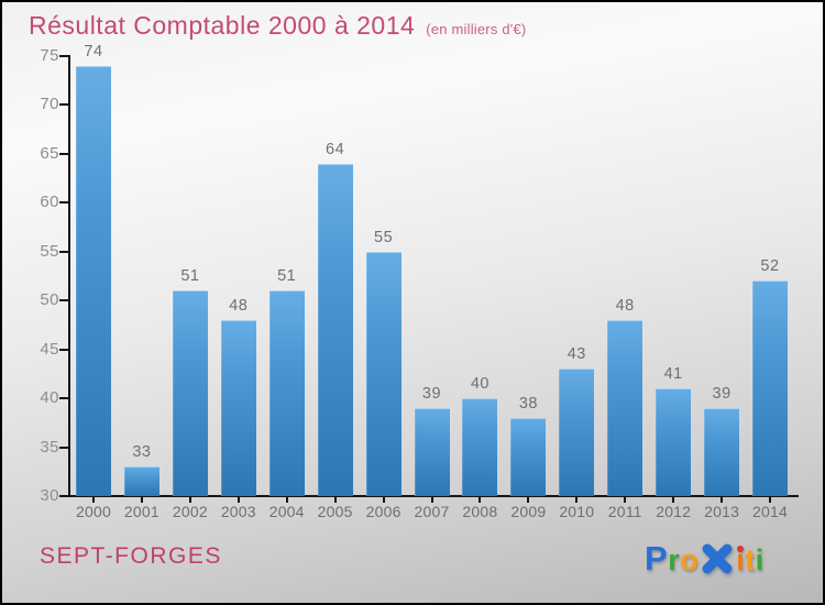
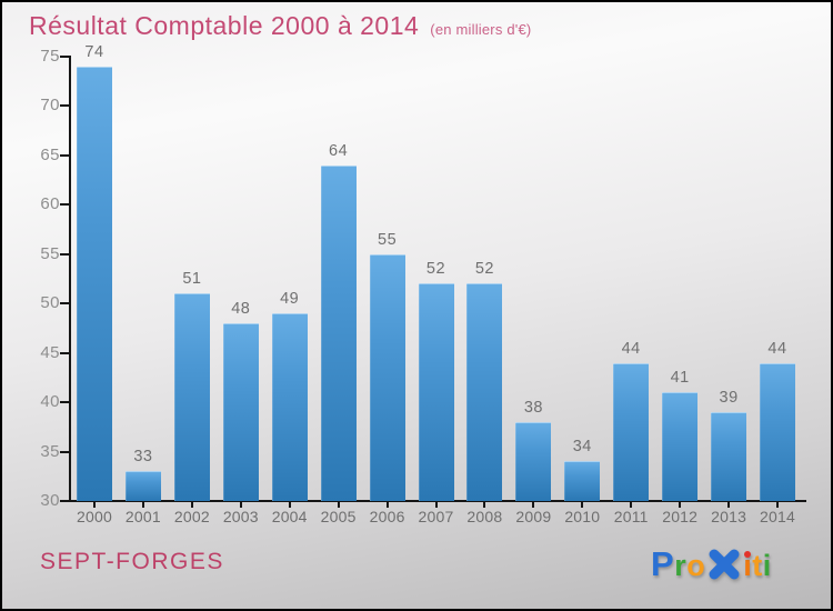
2004: 51 -> 49
2007: 39 -> 52
2008: 40 -> 52
2010: 43 -> 34
2011: 48 -> 44
2014: 52 -> 44
